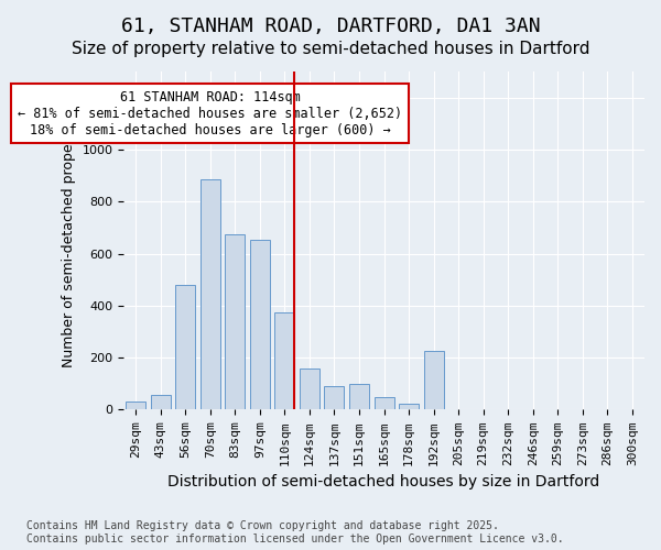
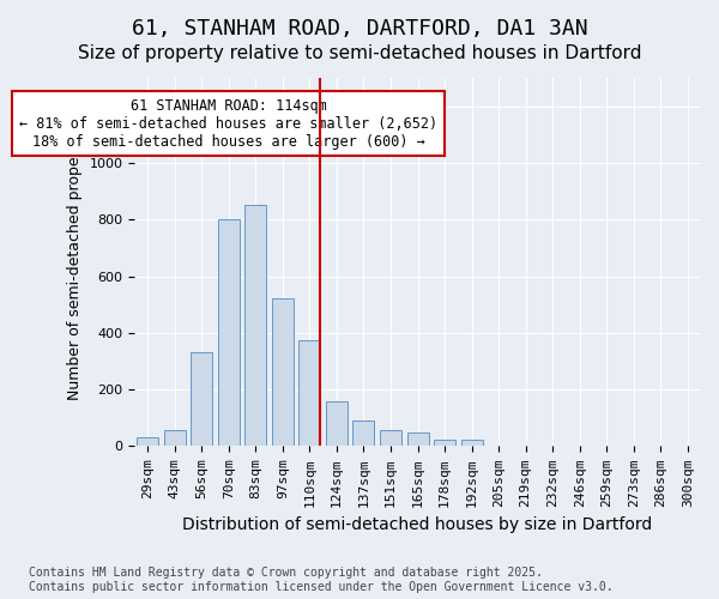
56sqm: 480 -> 330
70sqm: 885 -> 800
83sqm: 675 -> 850
97sqm: 655 -> 520
151sqm: 100 -> 55
192sqm: 225 -> 25
